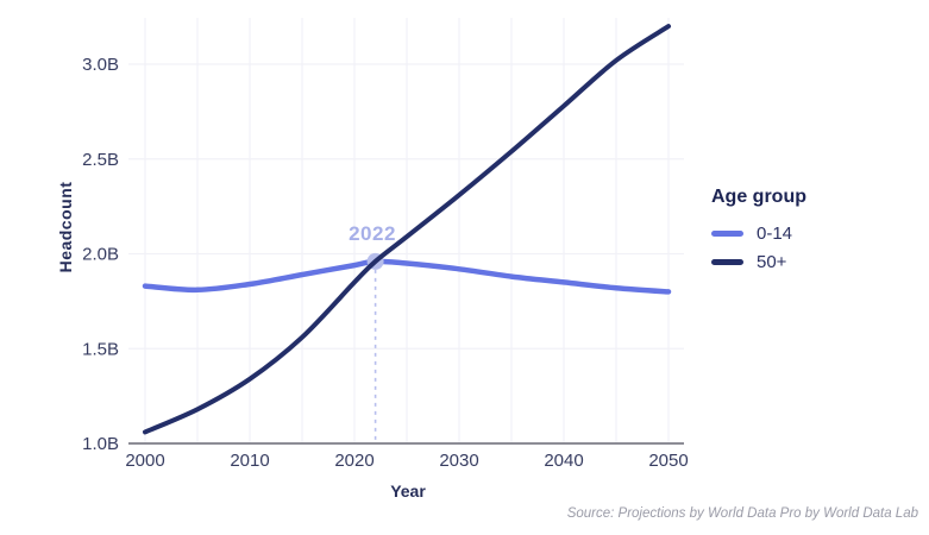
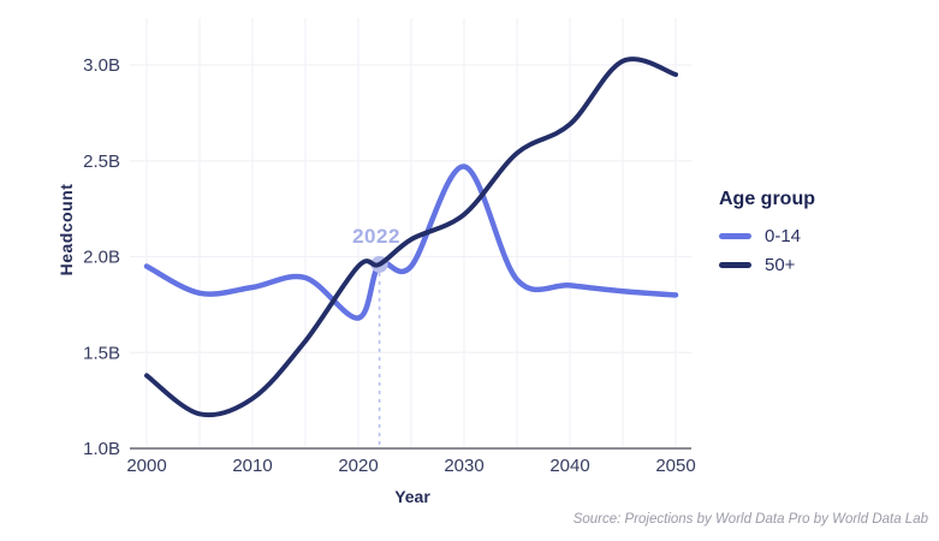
0-14/2000: 1.83B -> 1.95B
50+/2000: 1.06B -> 1.38B
50+/2010: 1.34B -> 1.26B
0-14/2020: 1.94B -> 1.68B
50+/2020: 1.85B -> 1.95B
0-14/2030: 1.92B -> 2.47B
50+/2030: 2.31B -> 2.22B
50+/2040: 2.78B -> 2.69B
50+/2050: 3.20B -> 2.95B
